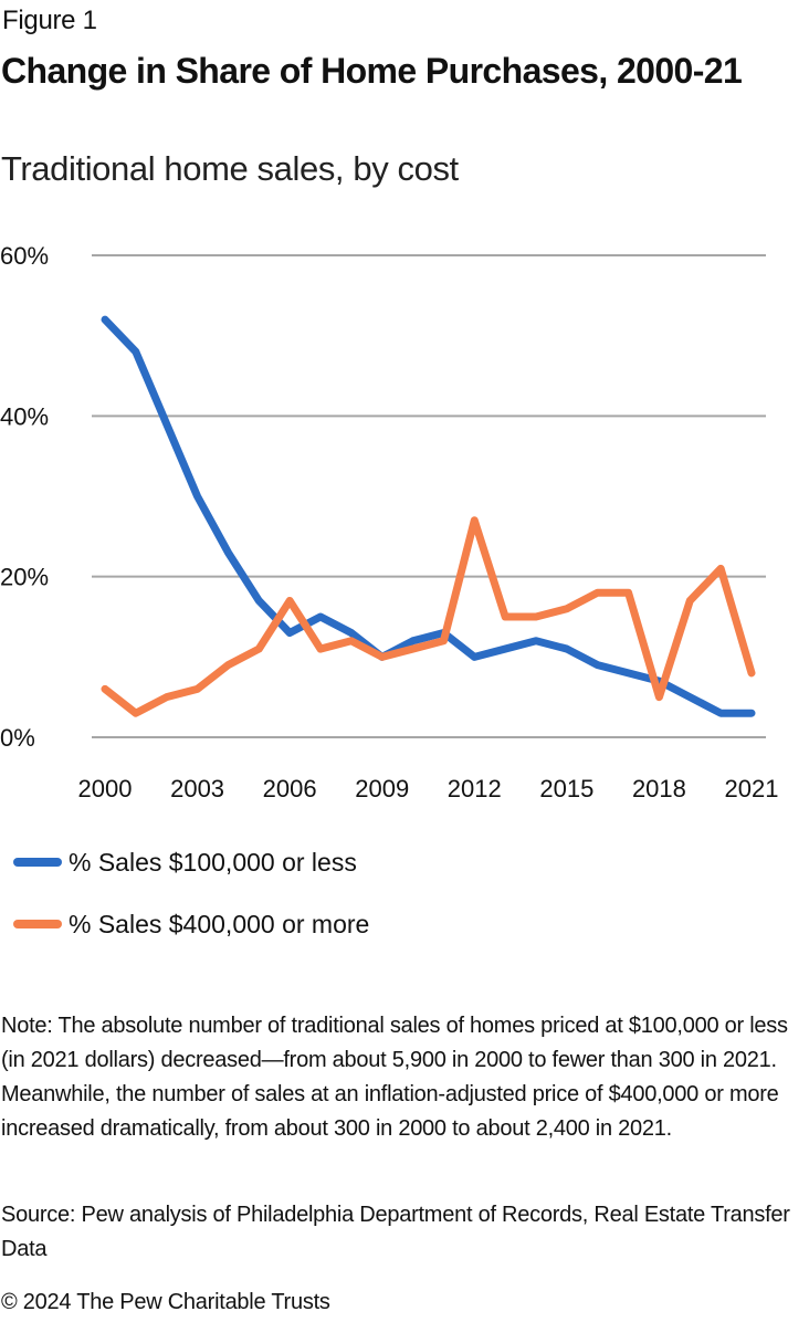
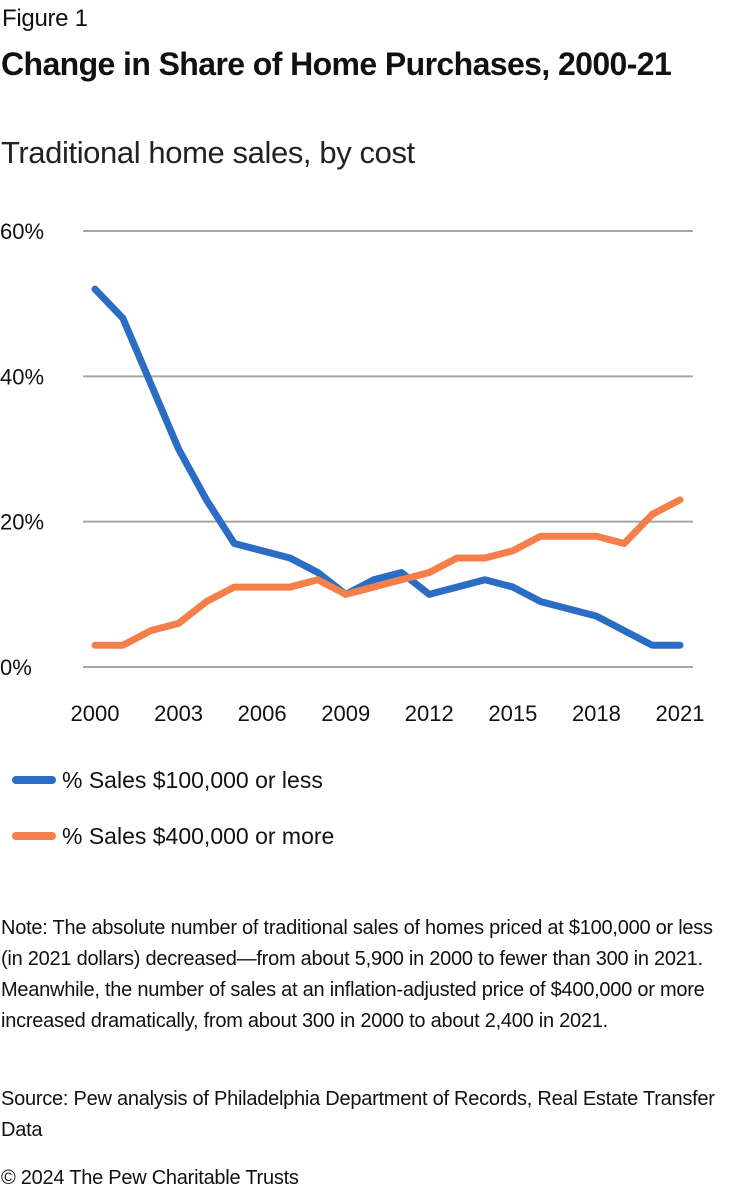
% Sales $400,000 or more/2000: 6% -> 3%
% Sales $100,000 or less/2006: 13% -> 16%
% Sales $400,000 or more/2006: 17% -> 11%
% Sales $400,000 or more/2012: 27% -> 13%
% Sales $400,000 or more/2018: 5% -> 18%
% Sales $400,000 or more/2021: 8% -> 23%
